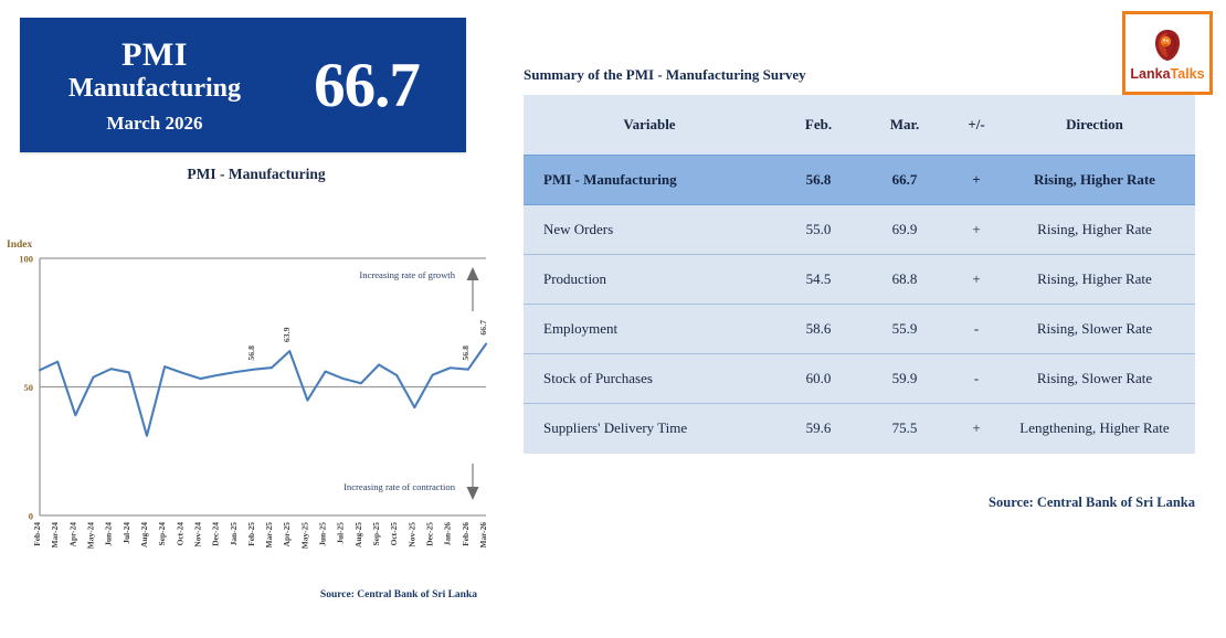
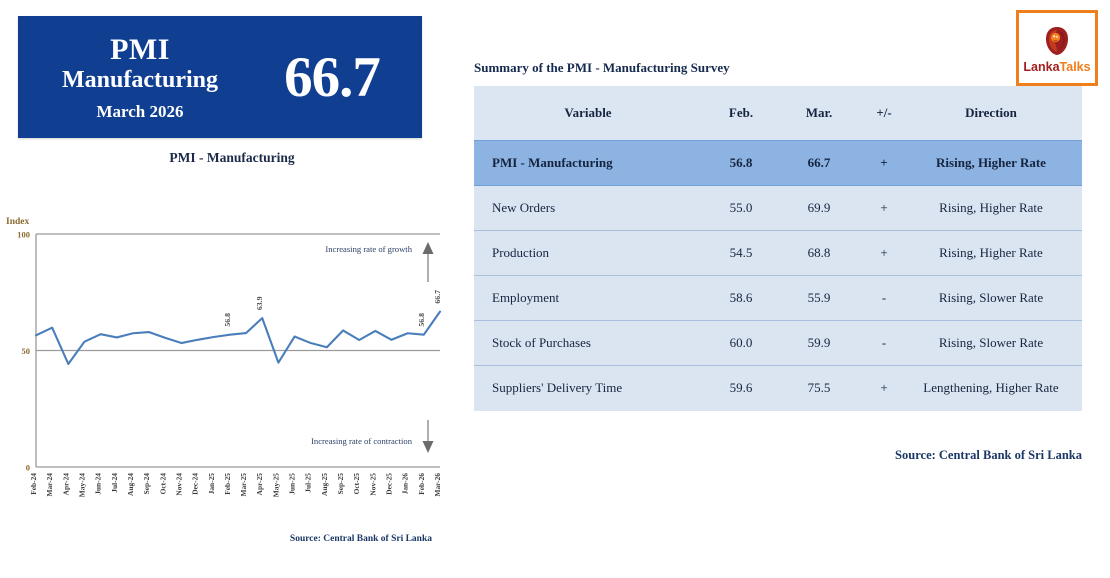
Apr-24: 39 -> 44
Aug-24: 31 -> 57
Nov-25: 42 -> 58
